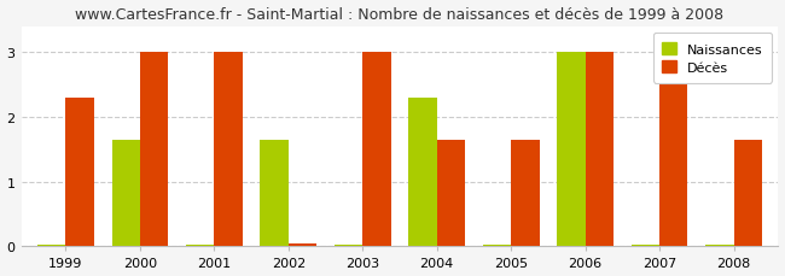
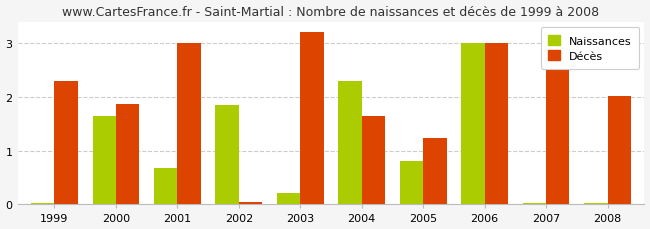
Décès/2000: 3.00 -> 1.86
Naissances/2001: 0.02 -> 0.68
Naissances/2002: 1.65 -> 1.84
Naissances/2003: 0.02 -> 0.22
Décès/2003: 3.00 -> 3.20
Naissances/2005: 0.02 -> 0.80
Décès/2005: 1.65 -> 1.24
Décès/2008: 1.65 -> 2.02
